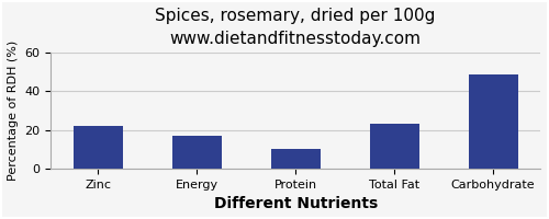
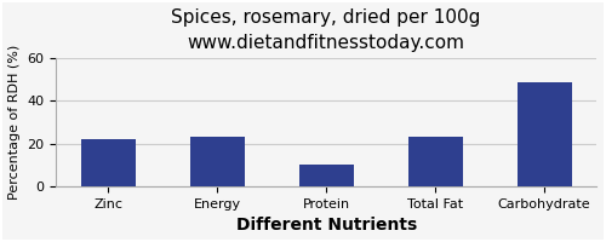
Energy: 17 -> 23
